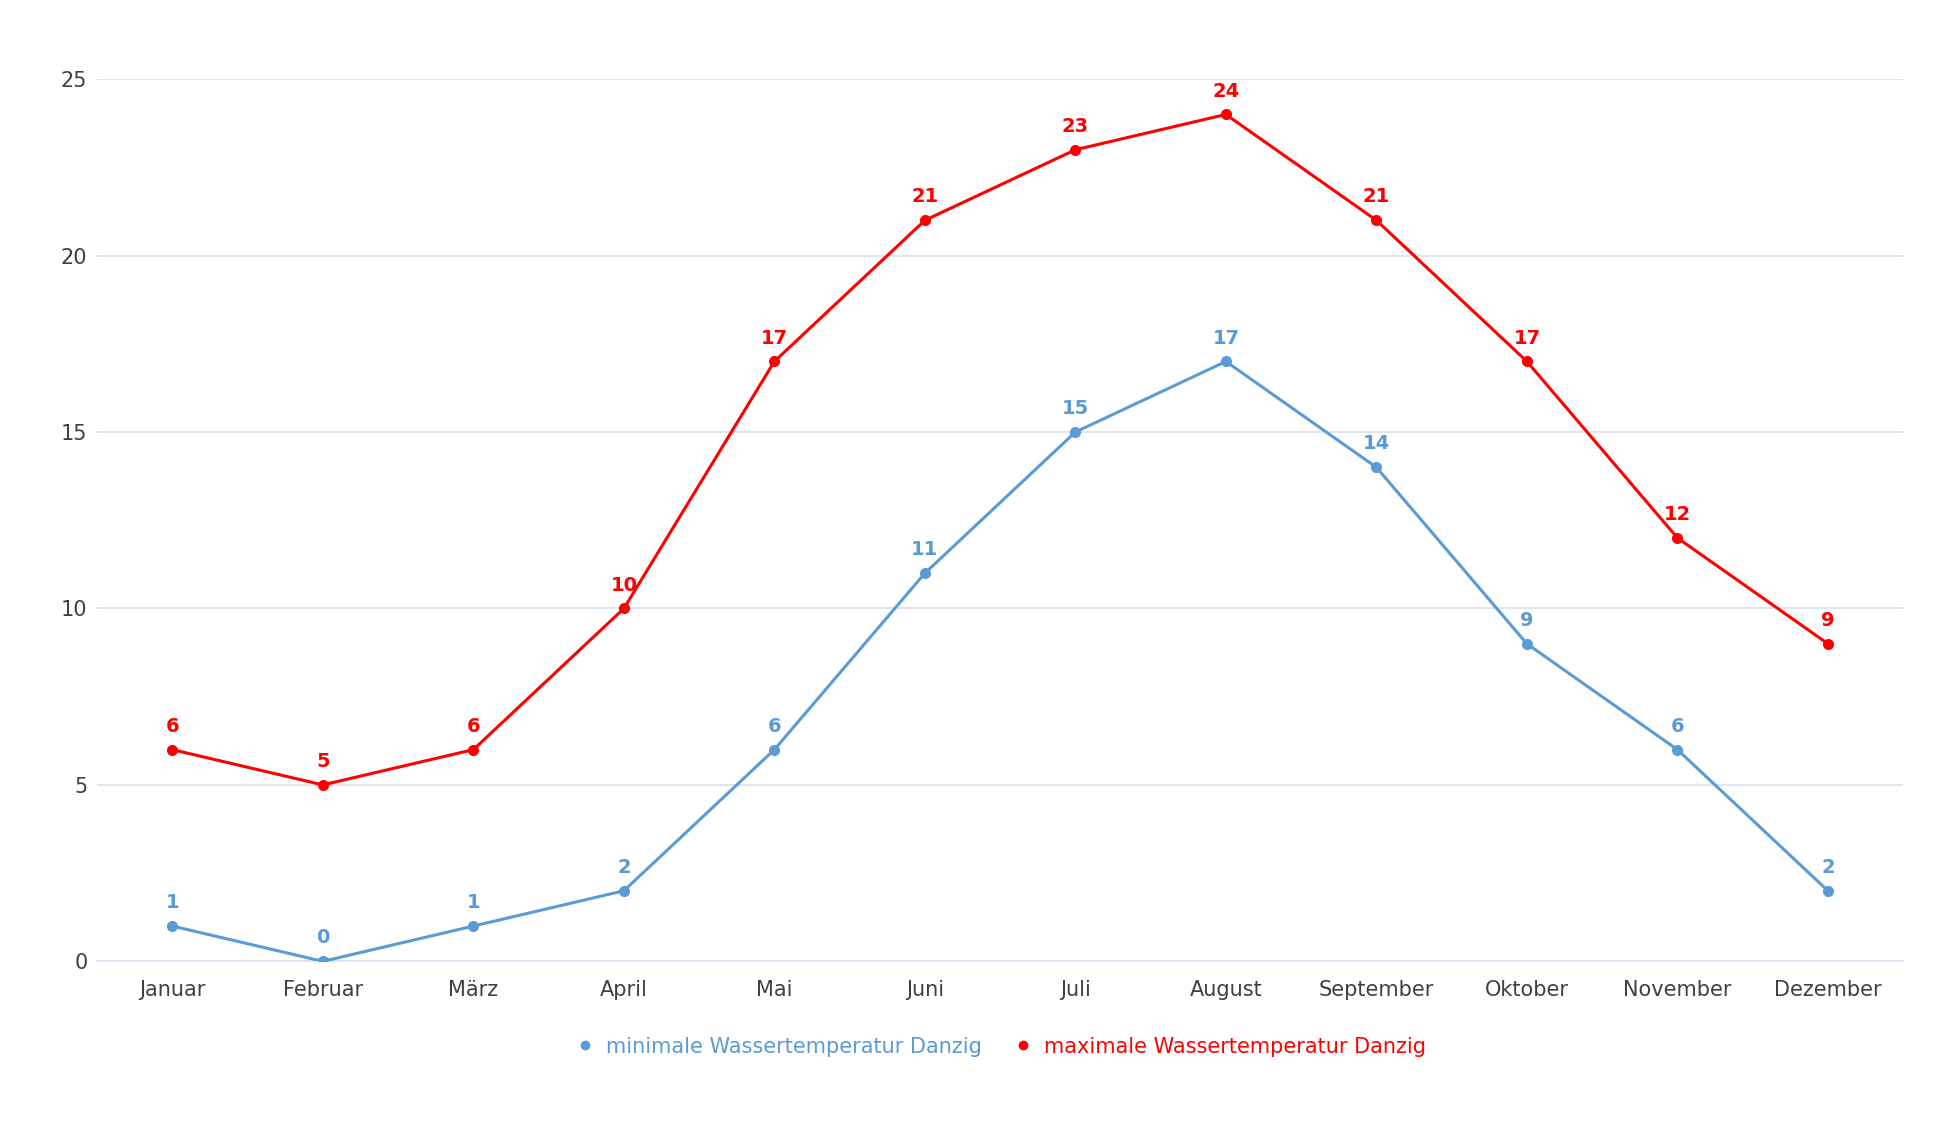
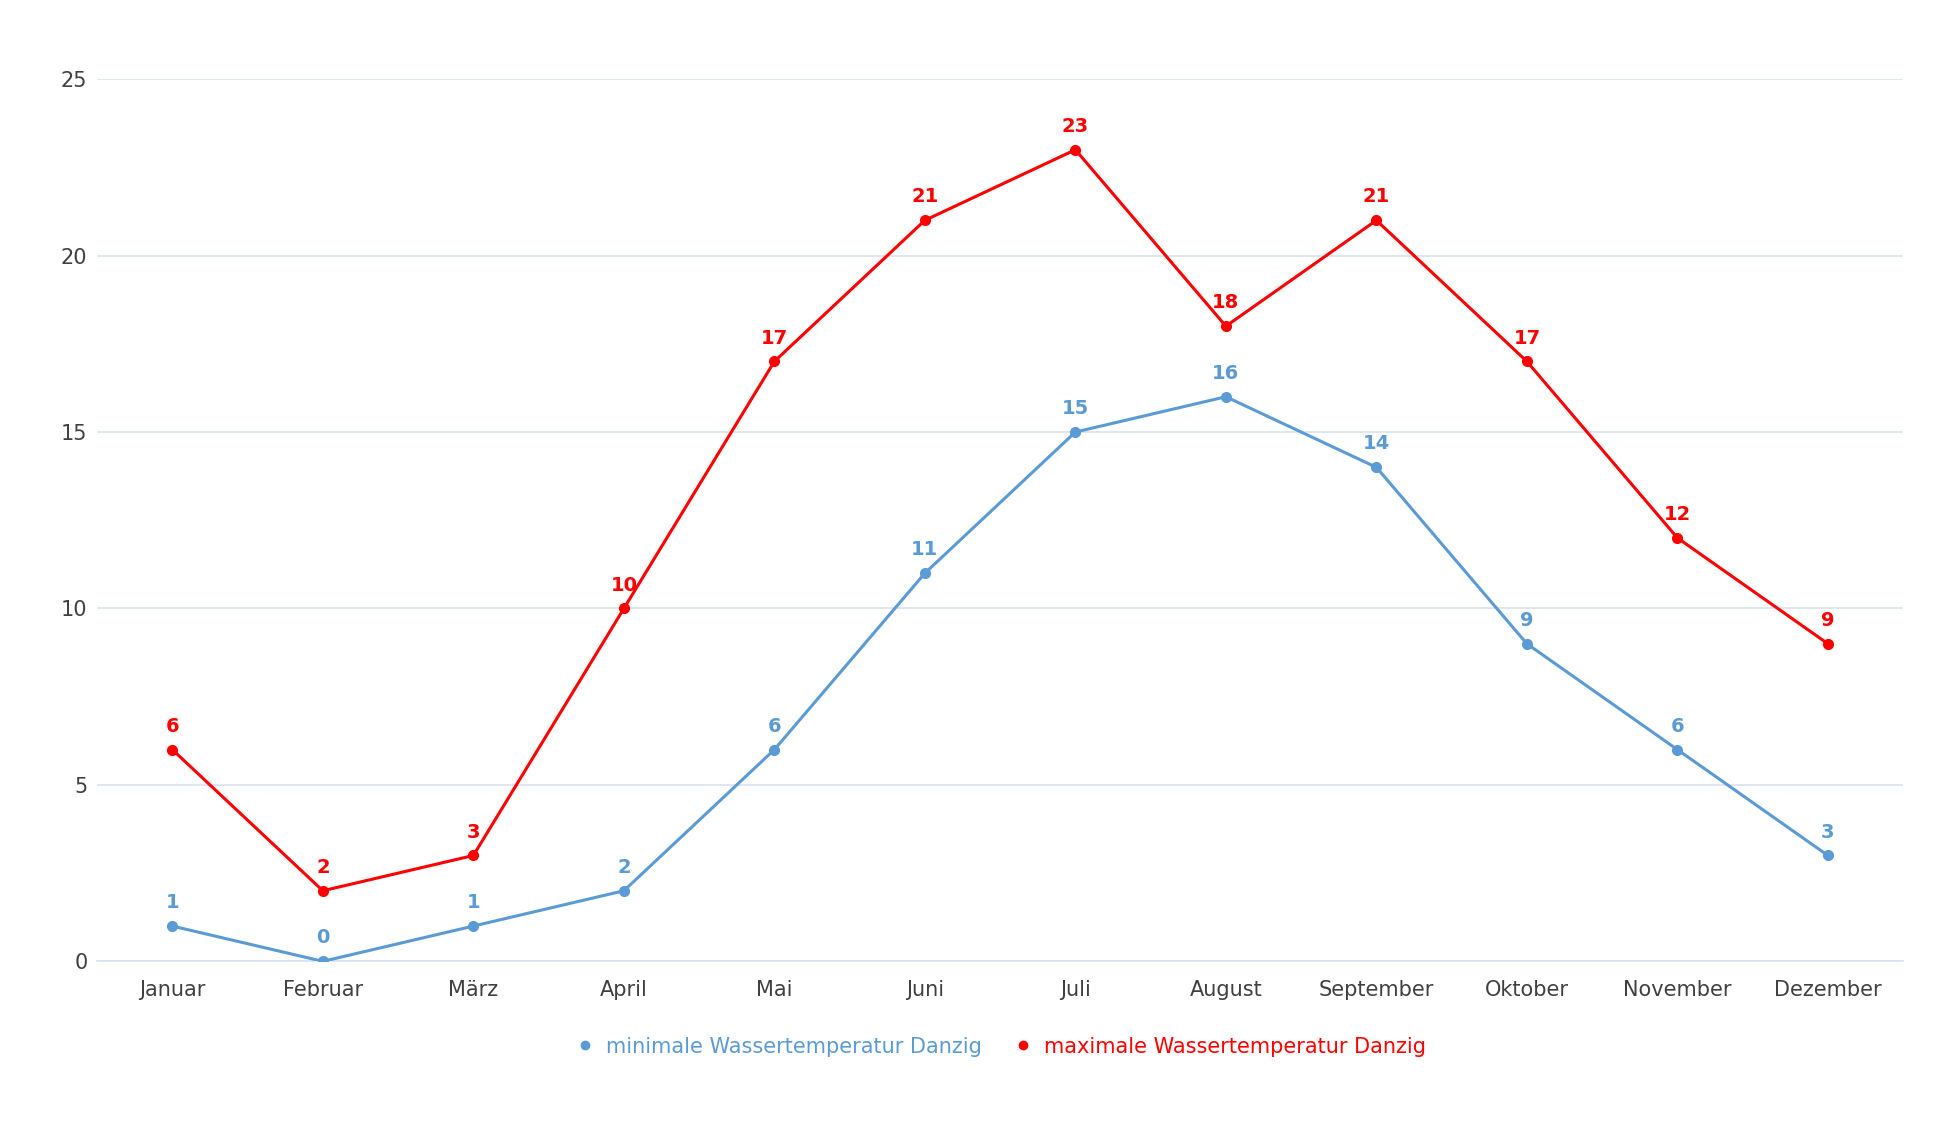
maximale Wassertemperatur Danzig/Februar: 5 -> 2
maximale Wassertemperatur Danzig/März: 6 -> 3
minimale Wassertemperatur Danzig/August: 17 -> 16
maximale Wassertemperatur Danzig/August: 24 -> 18
minimale Wassertemperatur Danzig/Dezember: 2 -> 3
